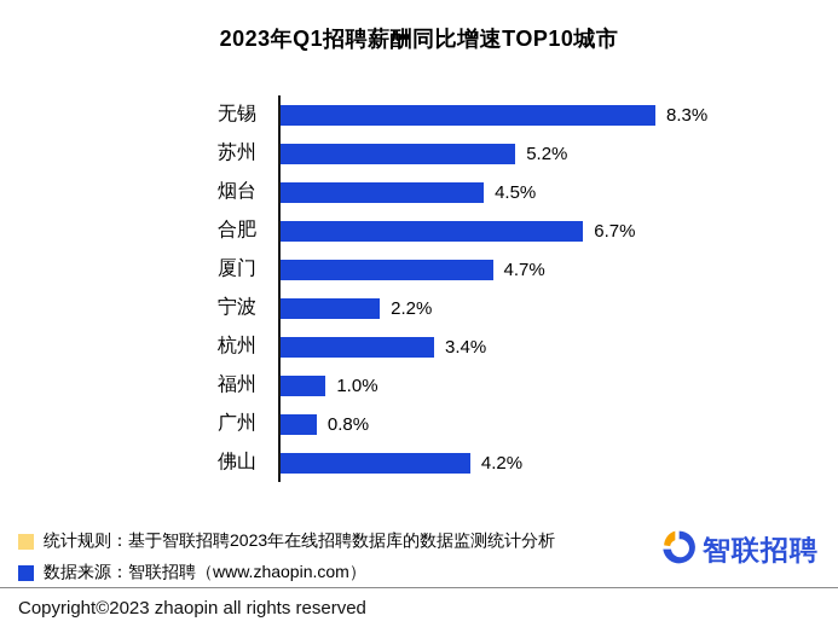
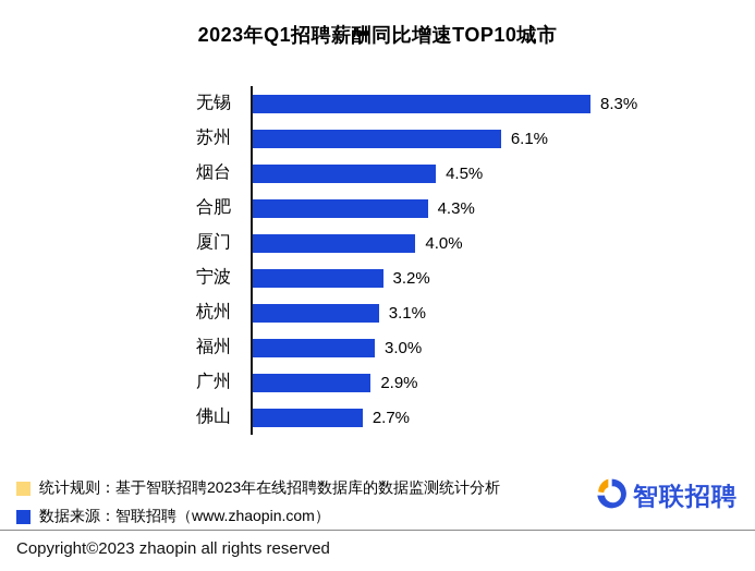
苏州: 5.2% -> 6.1%
合肥: 6.7% -> 4.3%
厦门: 4.7% -> 4.0%
宁波: 2.2% -> 3.2%
杭州: 3.4% -> 3.1%
福州: 1.0% -> 3.0%
广州: 0.8% -> 2.9%
佛山: 4.2% -> 2.7%
